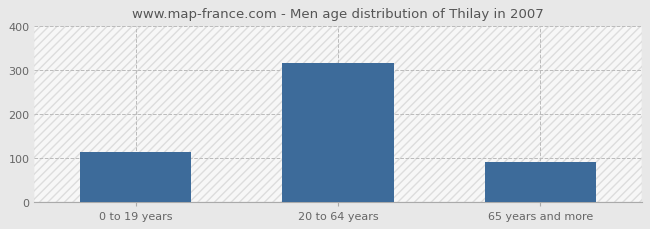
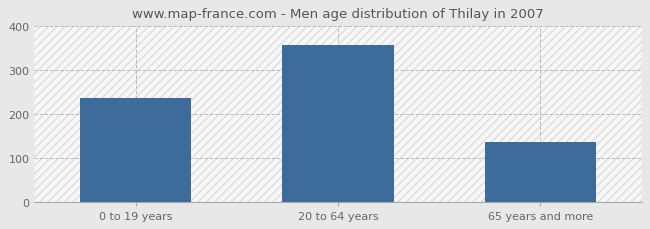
0 to 19 years: 113 -> 235
20 to 64 years: 316 -> 355
65 years and more: 90 -> 135
